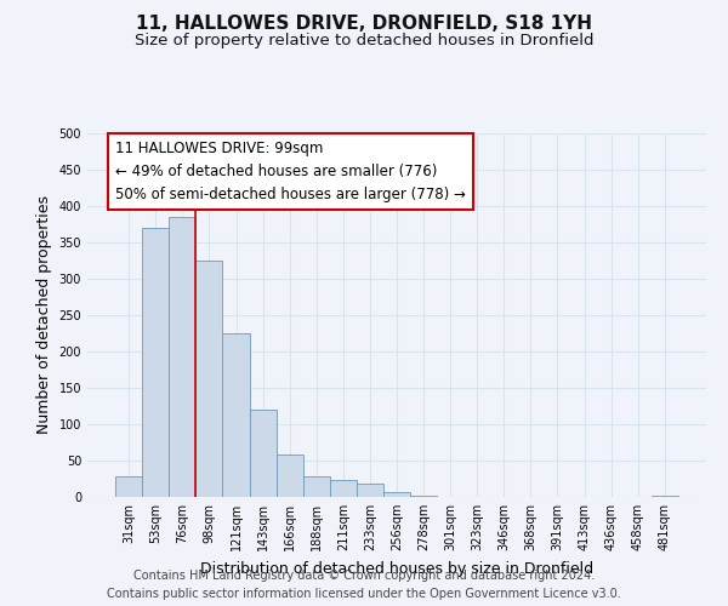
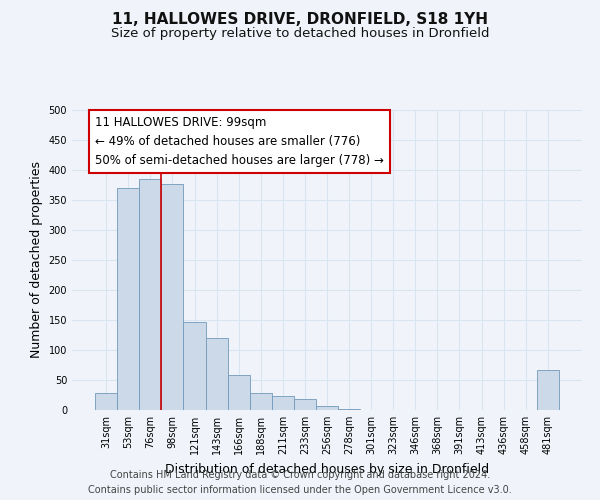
98sqm: 325 -> 376
121sqm: 225 -> 146
481sqm: 2 -> 66
